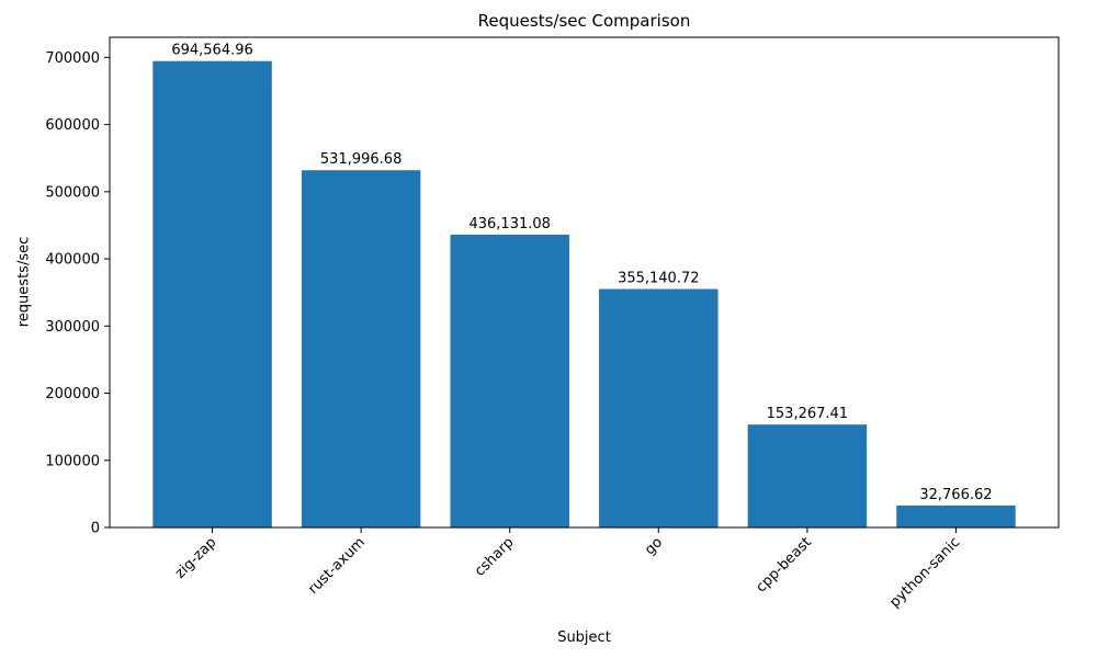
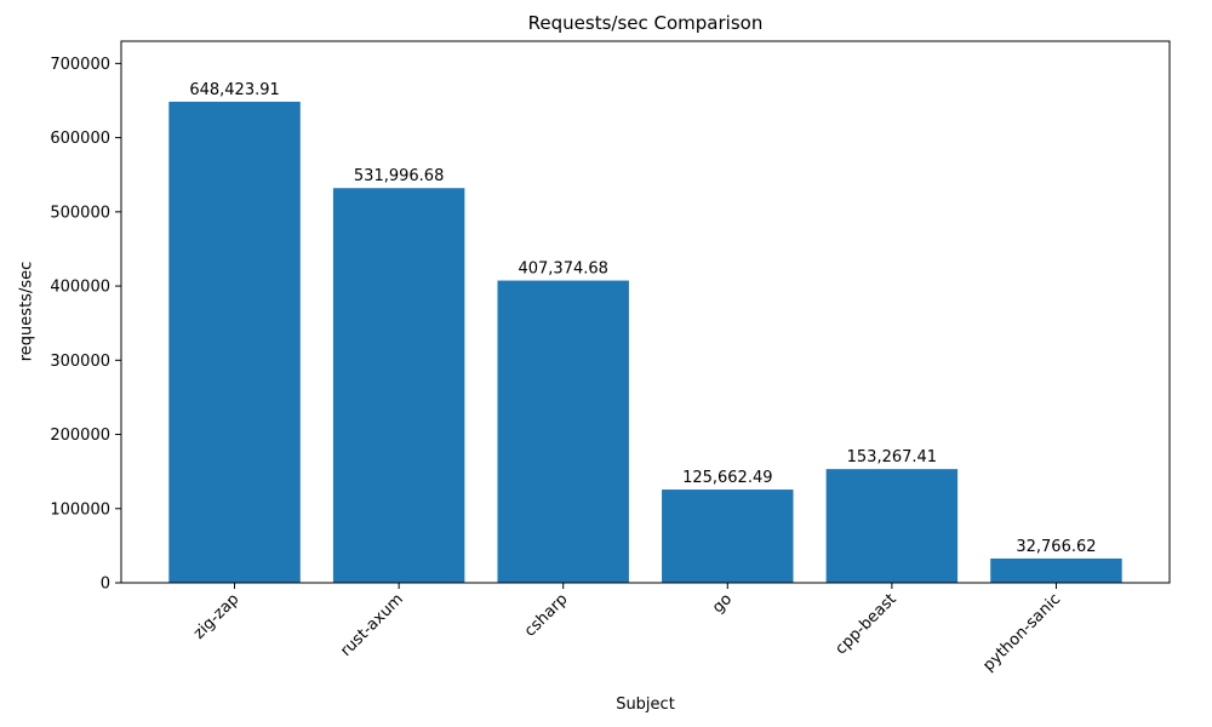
zig-zap: 694,564.96 -> 648,423.91
csharp: 436,131.08 -> 407,374.68
go: 355,140.72 -> 125,662.49
